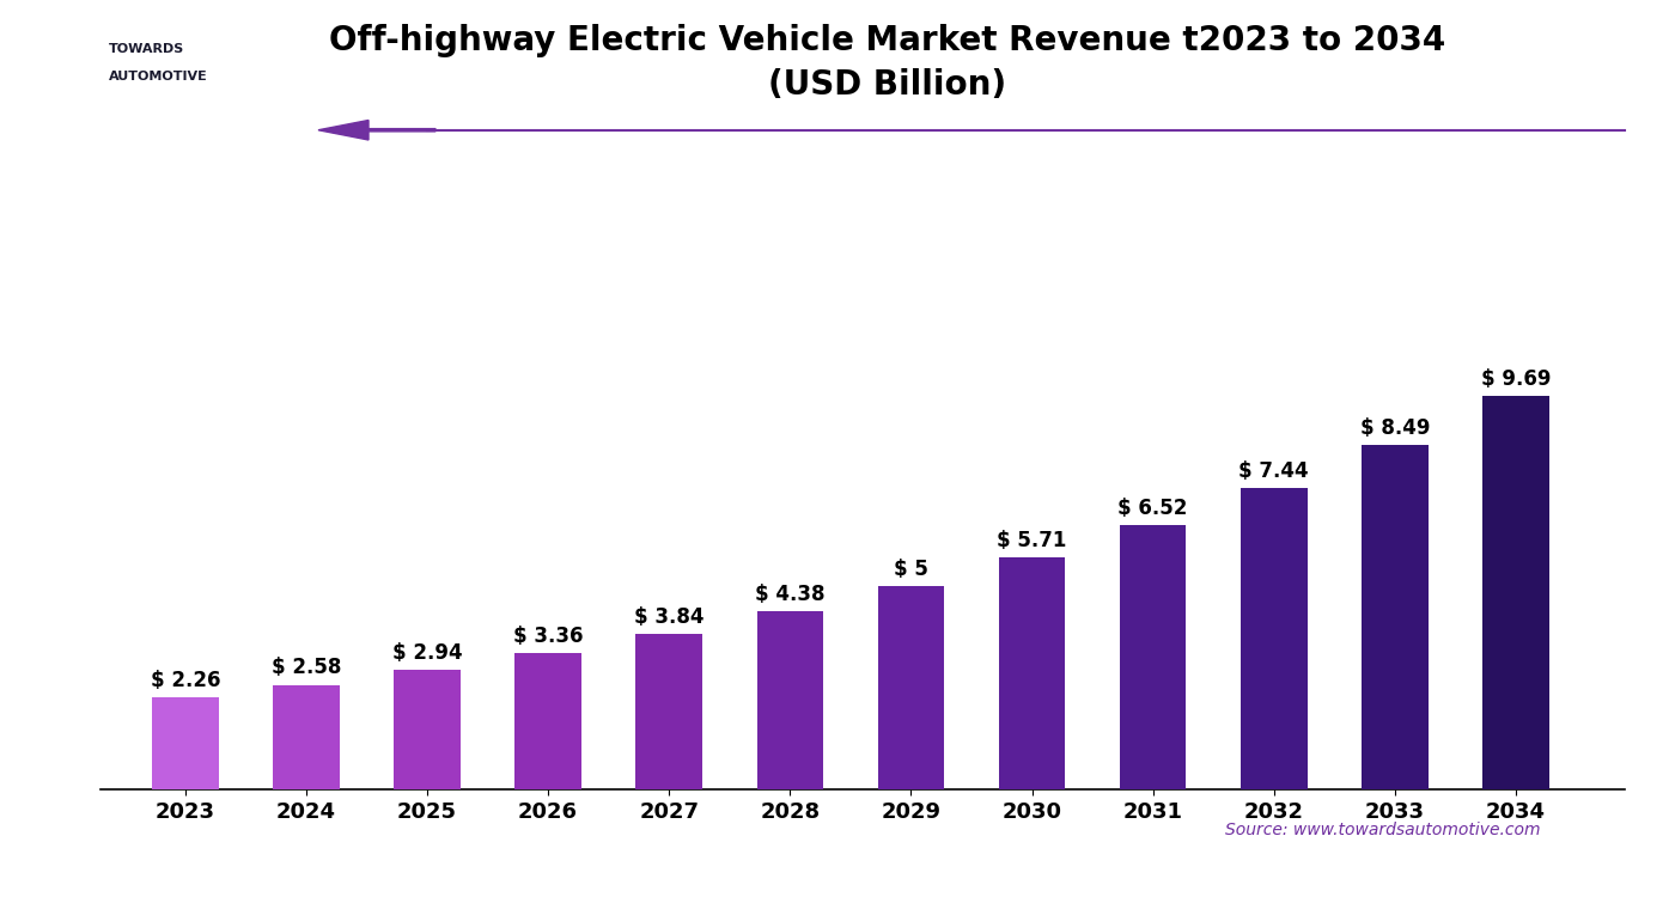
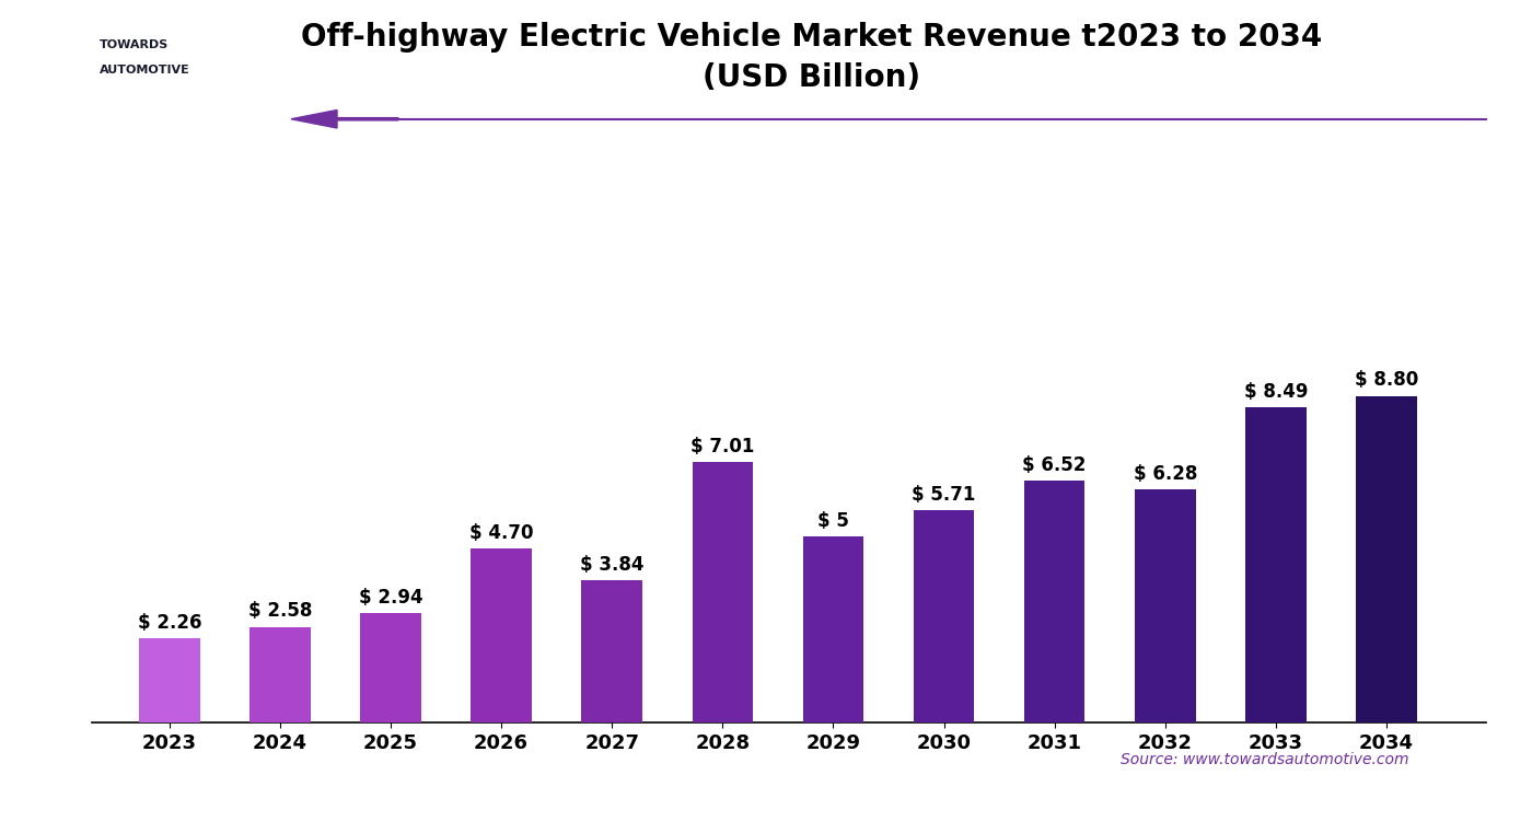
2026: 3.36 -> 4.70
2028: 4.38 -> 7.01
2032: 7.44 -> 6.28
2034: 9.69 -> 8.80
